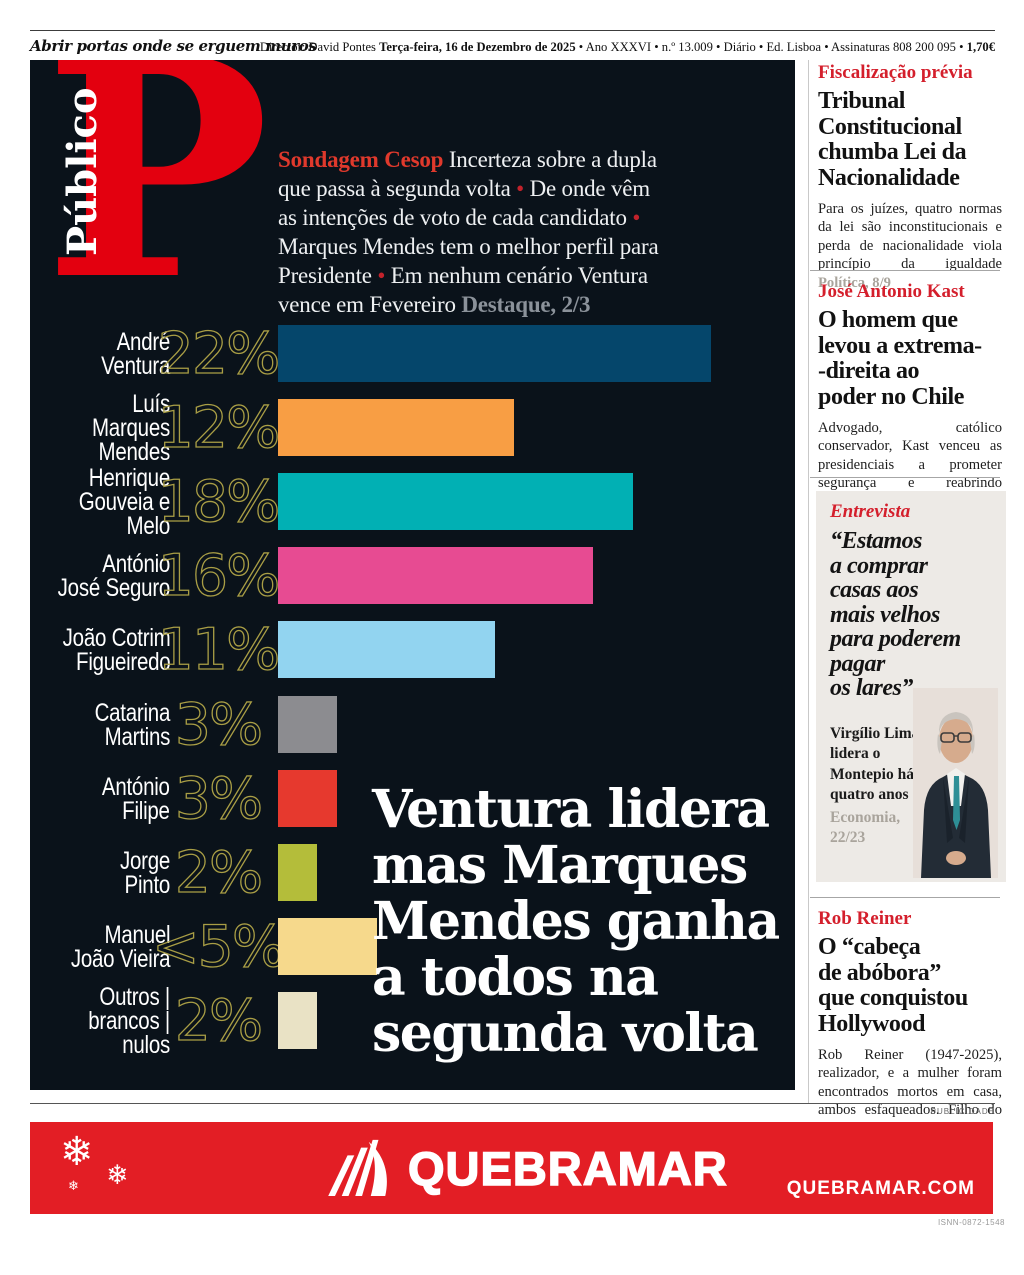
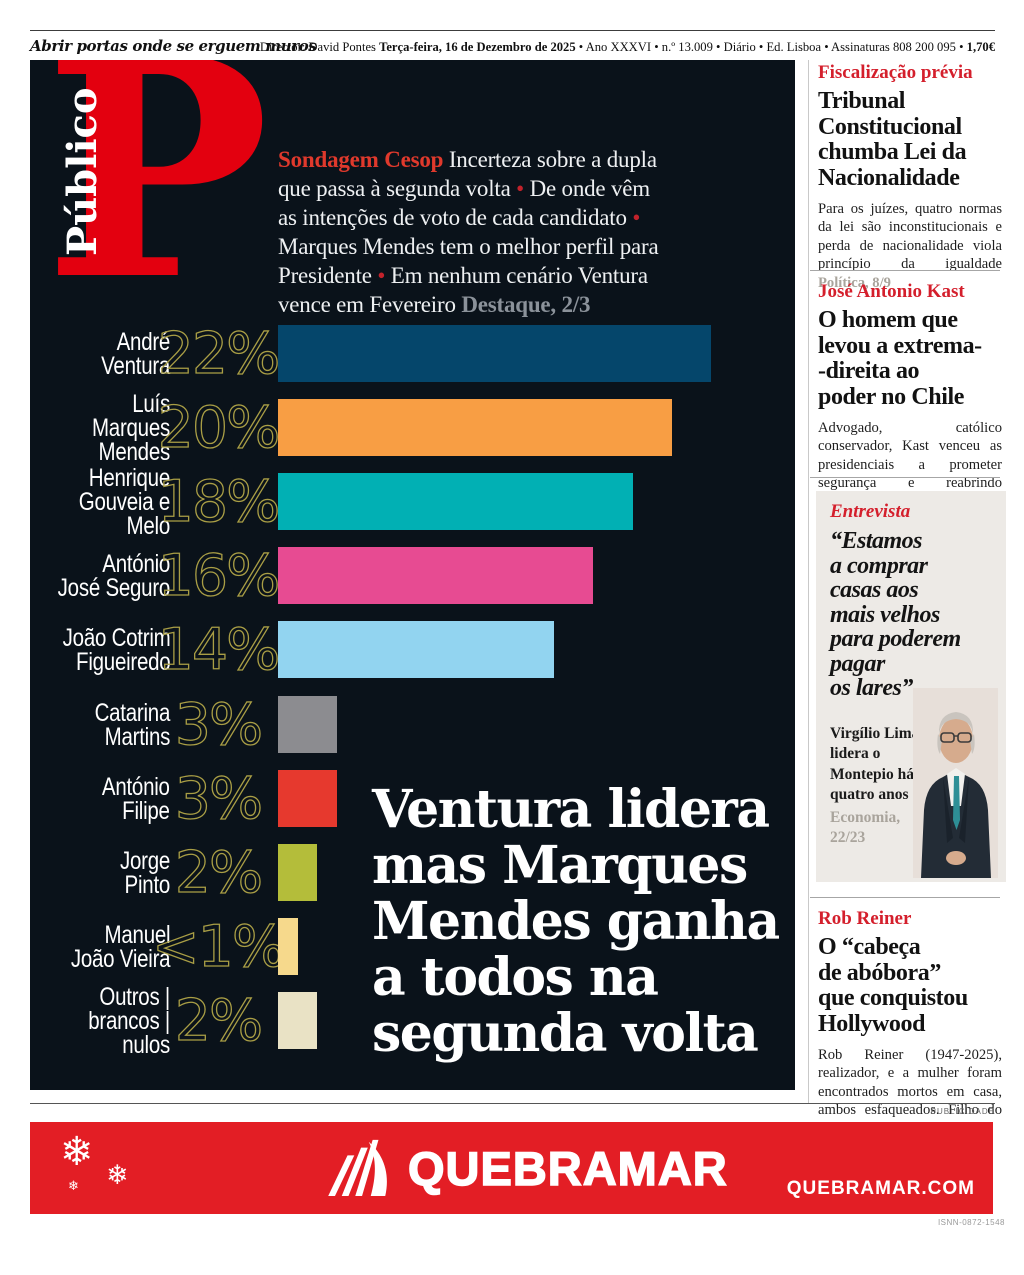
Luís Marques Mendes: 12% -> 20%
João Cotrim Figueiredo: 11% -> 14%
Manuel João Vieira: 5 -> 1
